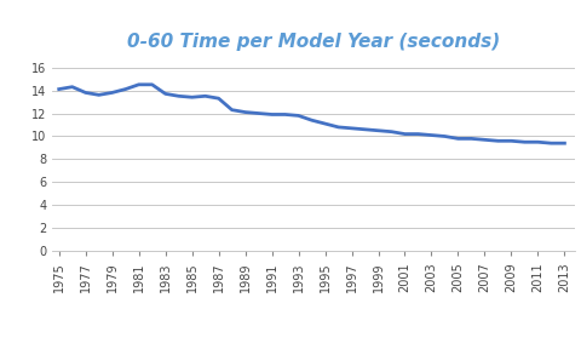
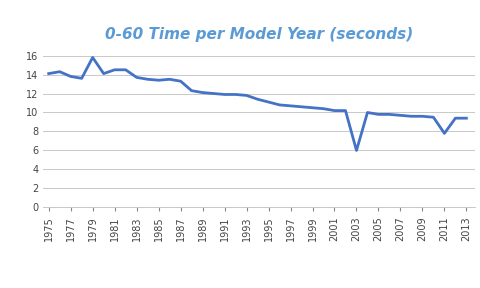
1979: 13.8 -> 15.8
2003: 10.1 -> 6.0
2011: 9.5 -> 7.8
